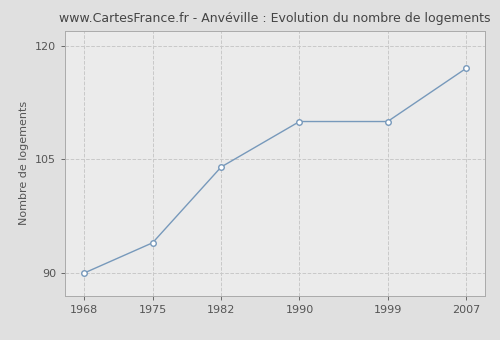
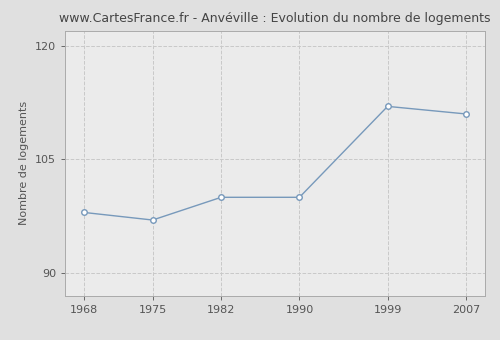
1968: 90 -> 98
1975: 94 -> 97
1982: 104 -> 100
1990: 110 -> 100
1999: 110 -> 112
2007: 117 -> 111
